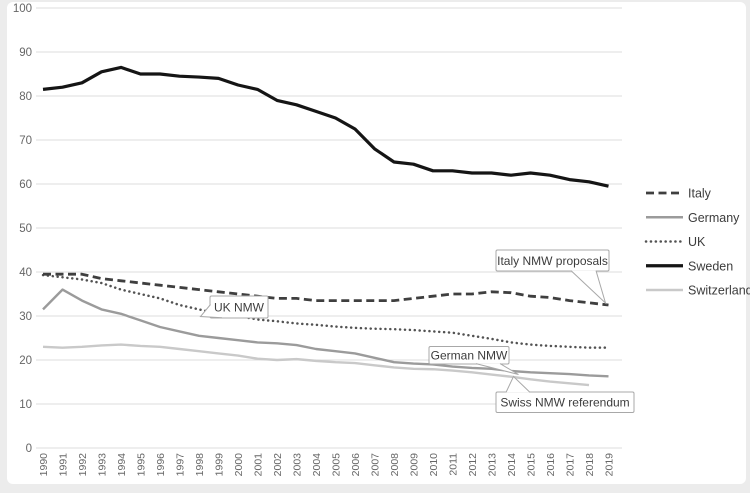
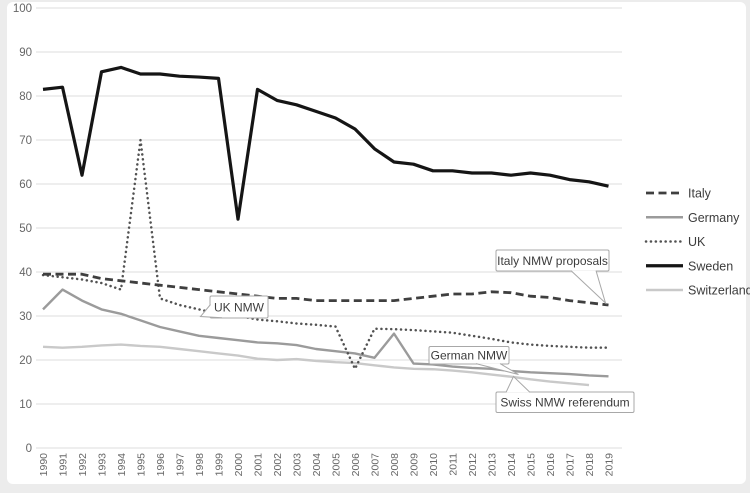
Sweden/1992: 83 -> 62
UK/1995: 35 -> 70
Sweden/2000: 82 -> 52
UK/2006: 27 -> 18
Germany/2008: 20 -> 26
